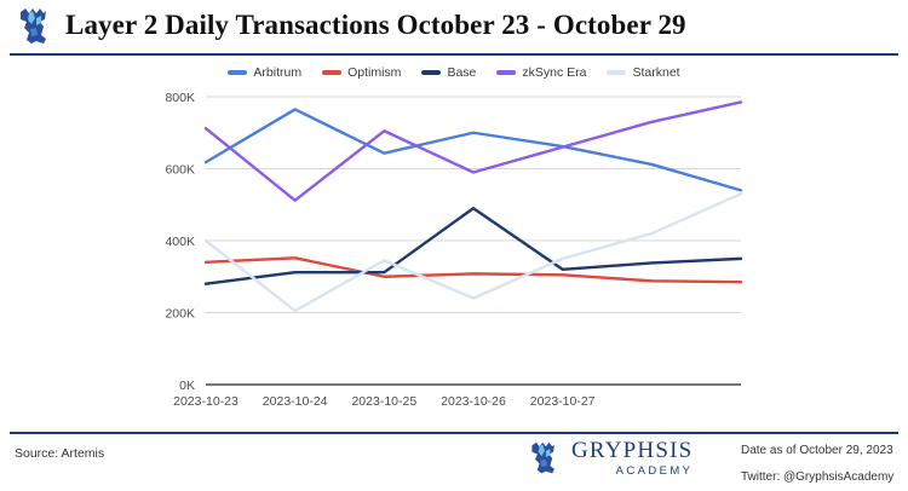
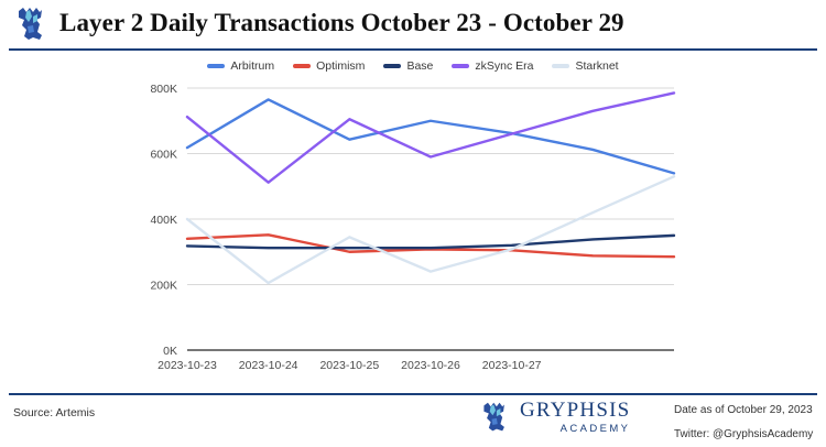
Base/2023-10-23: 280K -> 320K
Base/2023-10-26: 490K -> 310K
Starknet/2023-10-27: 350K -> 310K
